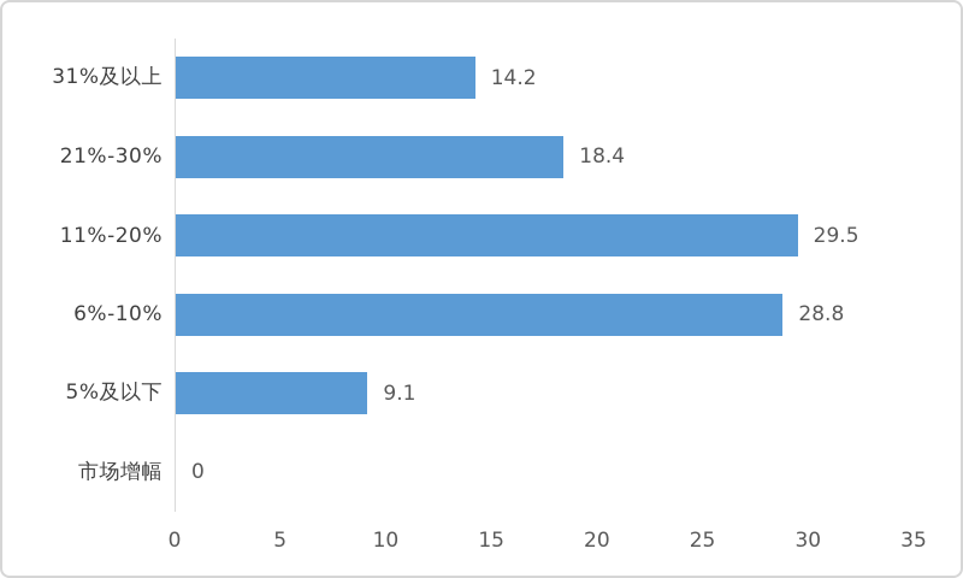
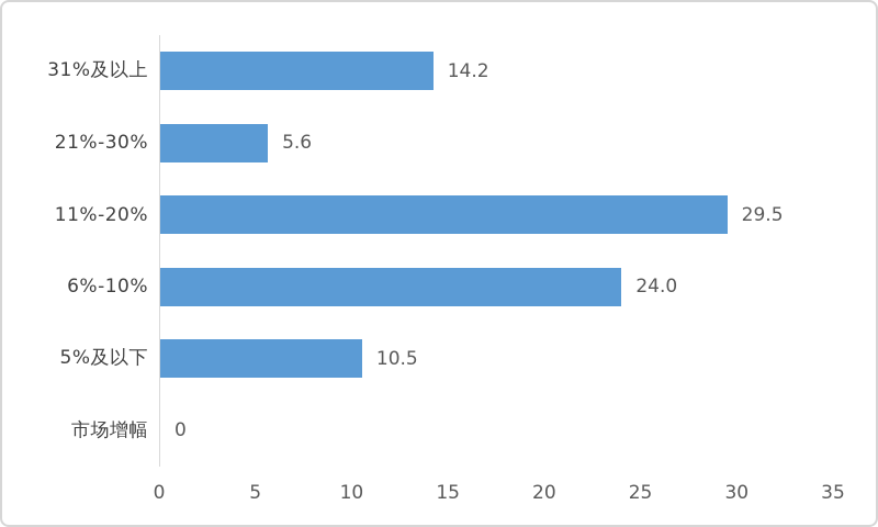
21%-30%: 18.4 -> 5.6
6%-10%: 28.8 -> 24.0
5%及以下: 9.1 -> 10.5
